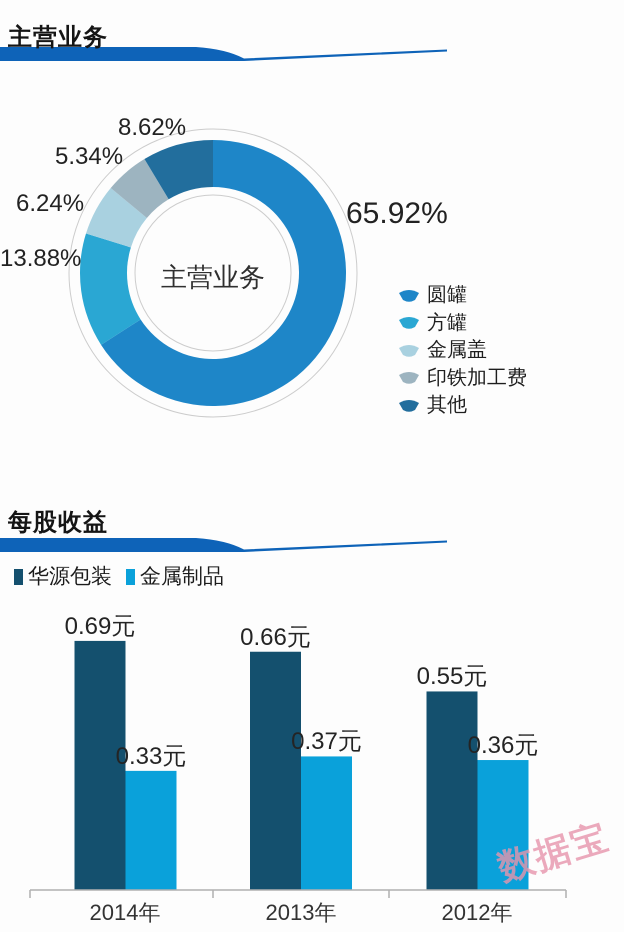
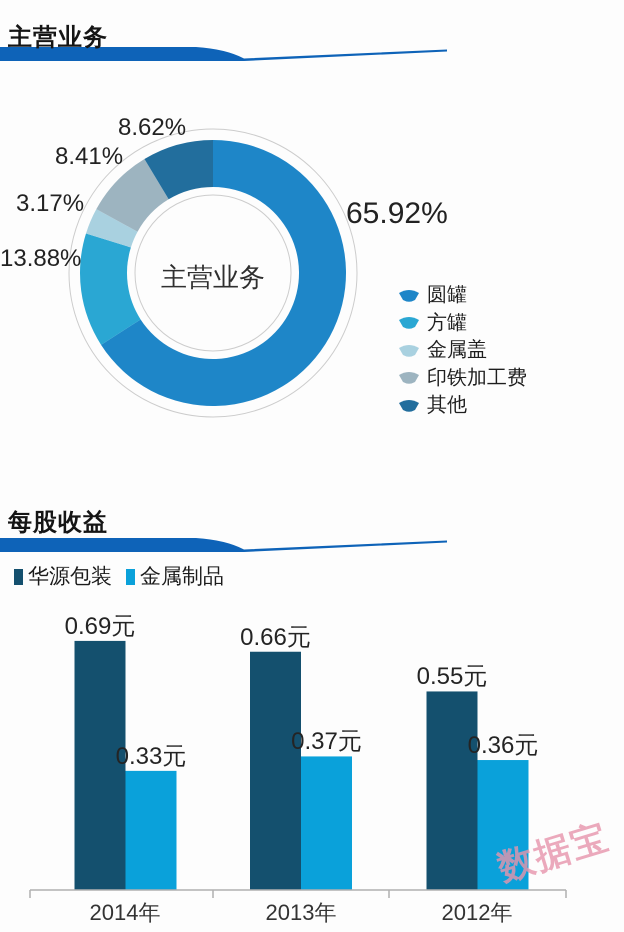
主营业务/金属盖: 6.24% -> 3.17%
主营业务/印铁加工费: 5.34% -> 8.41%
